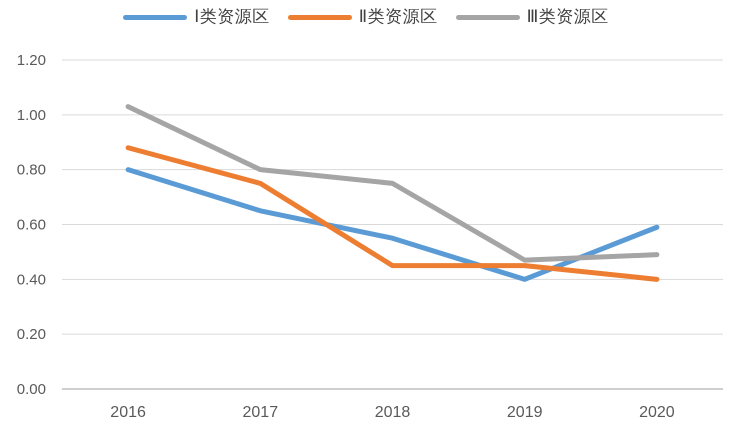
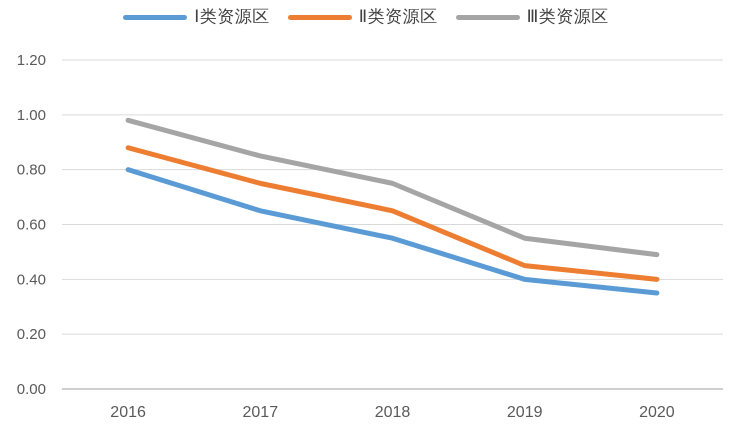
Ⅲ类资源区/2016: 1.03 -> 0.98
Ⅲ类资源区/2017: 0.80 -> 0.85
Ⅱ类资源区/2018: 0.45 -> 0.65
Ⅲ类资源区/2019: 0.47 -> 0.55
Ⅰ类资源区/2020: 0.59 -> 0.35
